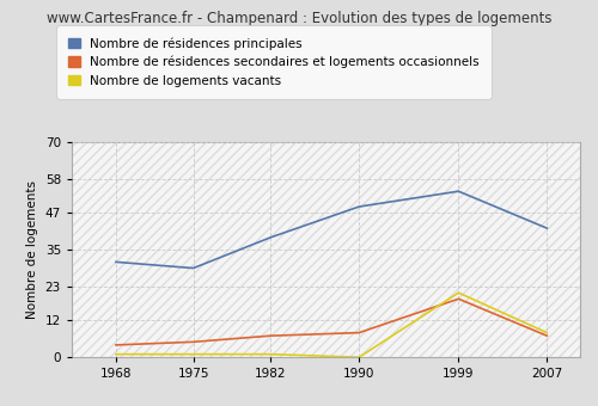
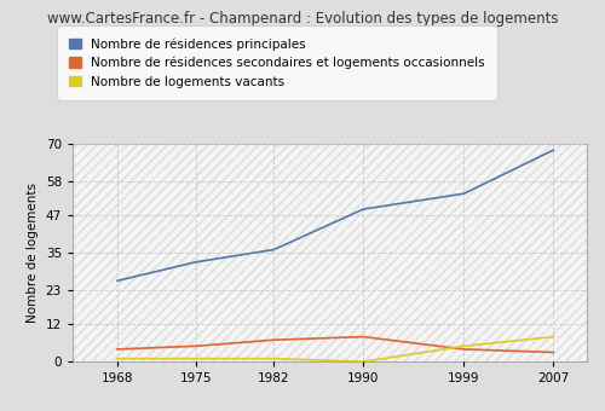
Nombre de résidences principales/1968: 31 -> 26
Nombre de résidences principales/1975: 29 -> 32
Nombre de résidences principales/1982: 39 -> 36
Nombre de résidences secondaires et logements occasionnels/1999: 19 -> 4
Nombre de logements vacants/1999: 21 -> 5
Nombre de résidences principales/2007: 42 -> 68
Nombre de résidences secondaires et logements occasionnels/2007: 7 -> 3
